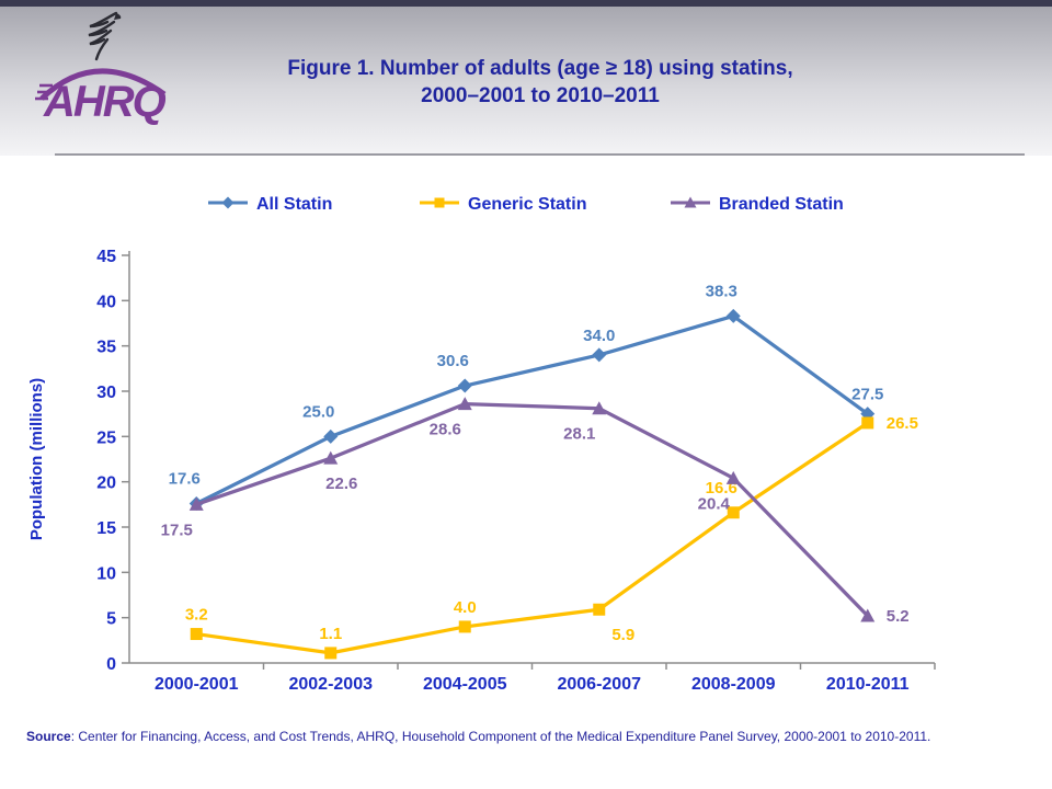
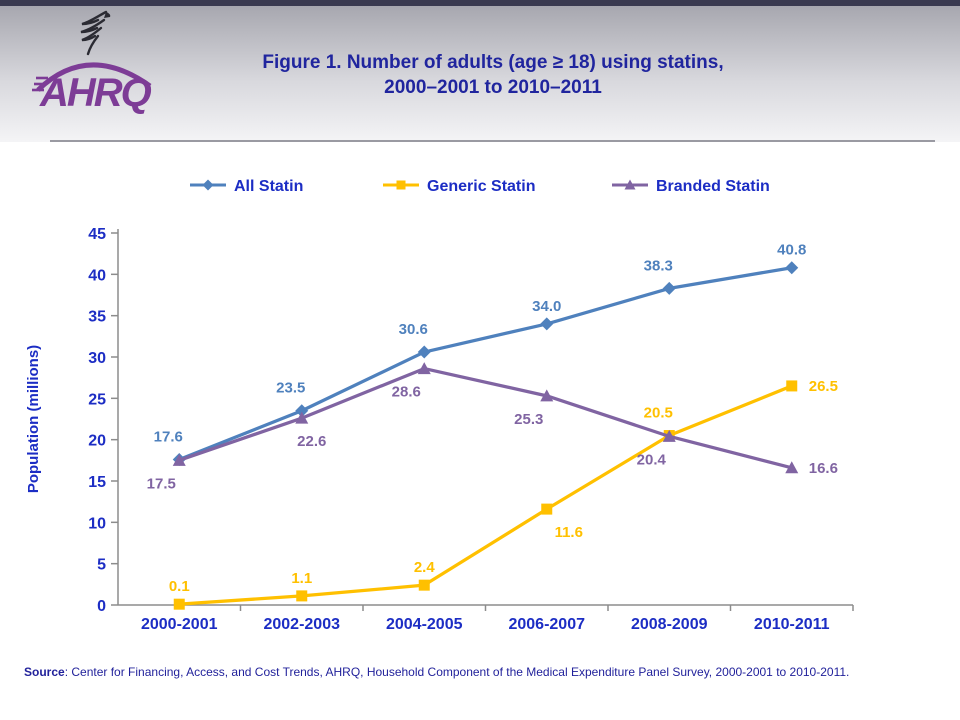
Generic Statin/2000-2001: 3.2 -> 0.1
All Statin/2002-2003: 25.0 -> 23.5
Generic Statin/2004-2005: 4.0 -> 2.4
Generic Statin/2006-2007: 5.9 -> 11.6
Branded Statin/2006-2007: 28.1 -> 25.3
Generic Statin/2008-2009: 16.6 -> 20.5
All Statin/2010-2011: 27.5 -> 40.8
Branded Statin/2010-2011: 5.2 -> 16.6
